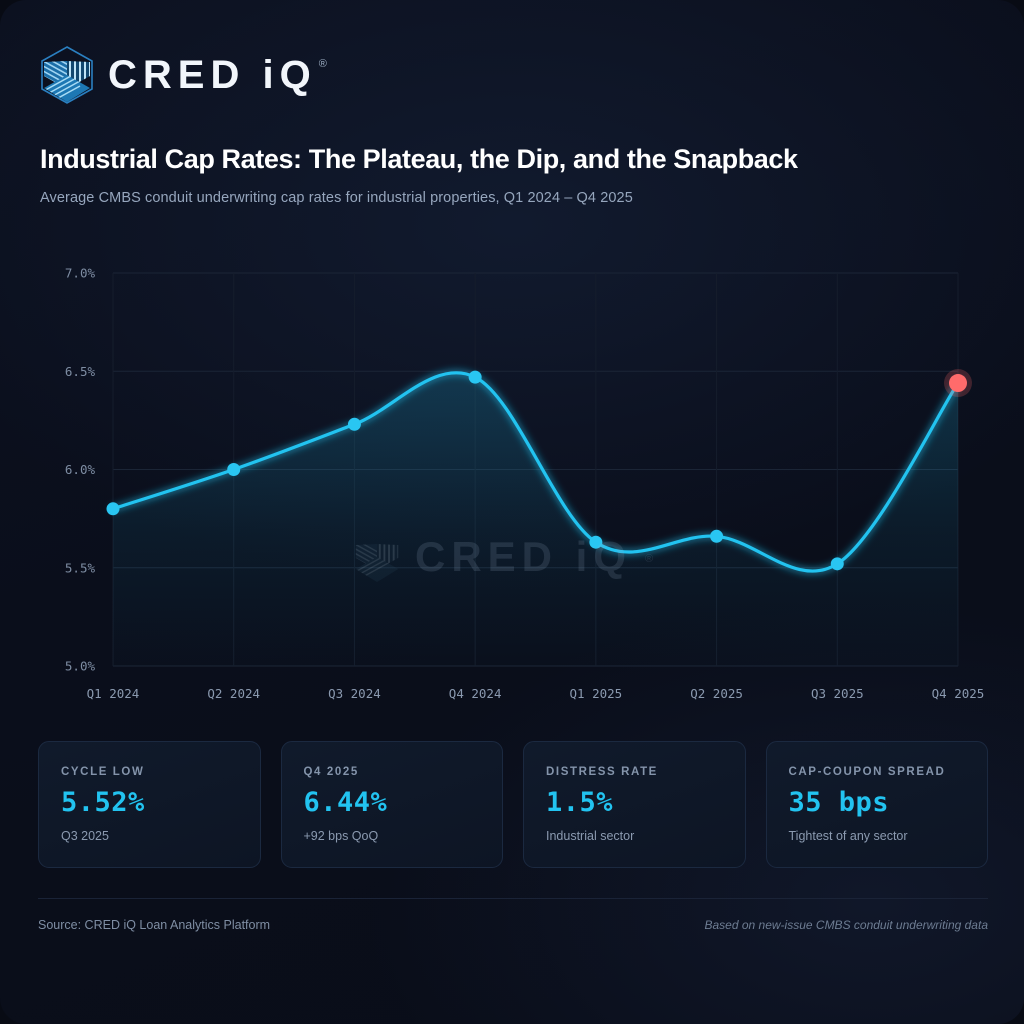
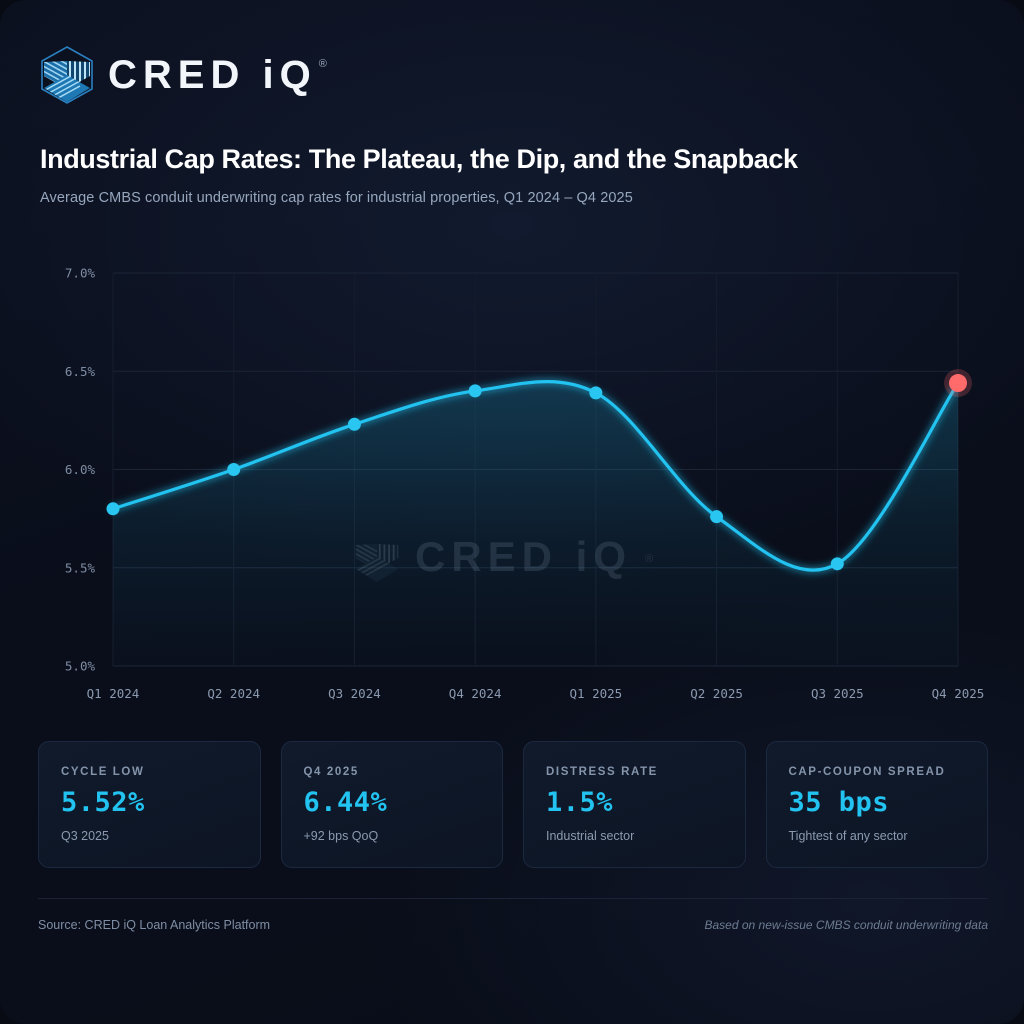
Q4 2024: 6.47% -> 6.40%
Q1 2025: 5.63% -> 6.39%
Q2 2025: 5.66% -> 5.76%
